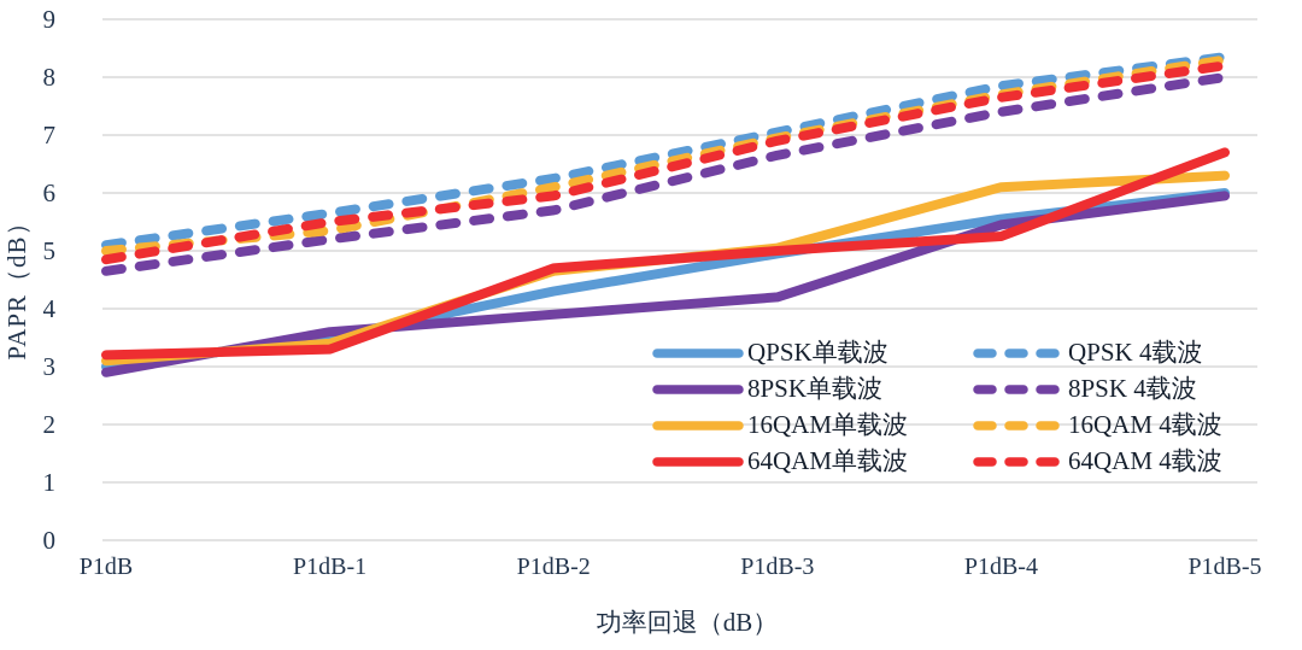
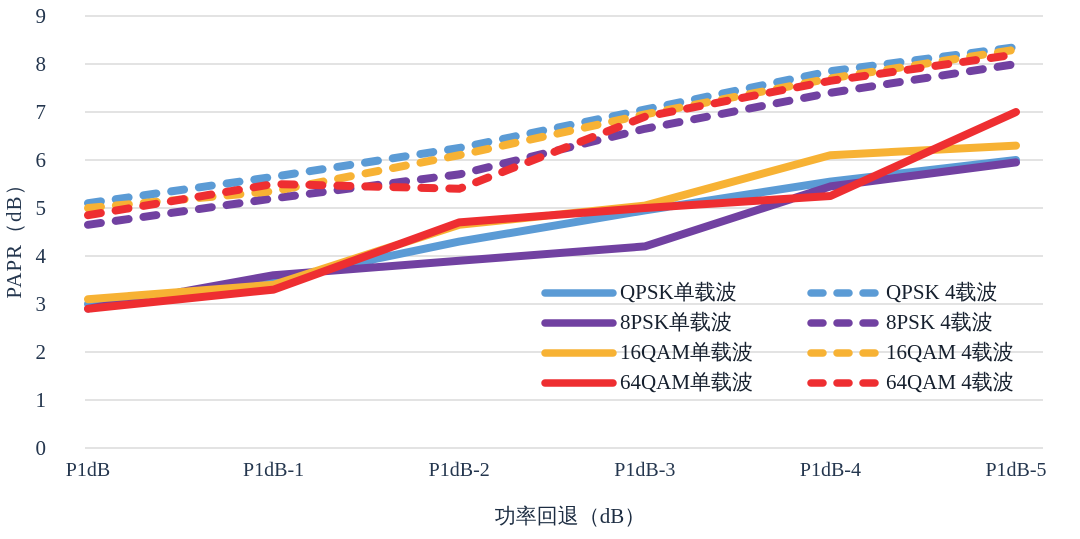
64QAM单载波/P1dB: 3.2 -> 2.9
64QAM 4载波/P1dB-2: 6.0 -> 5.4
64QAM单载波/P1dB-5: 6.7 -> 7.0
